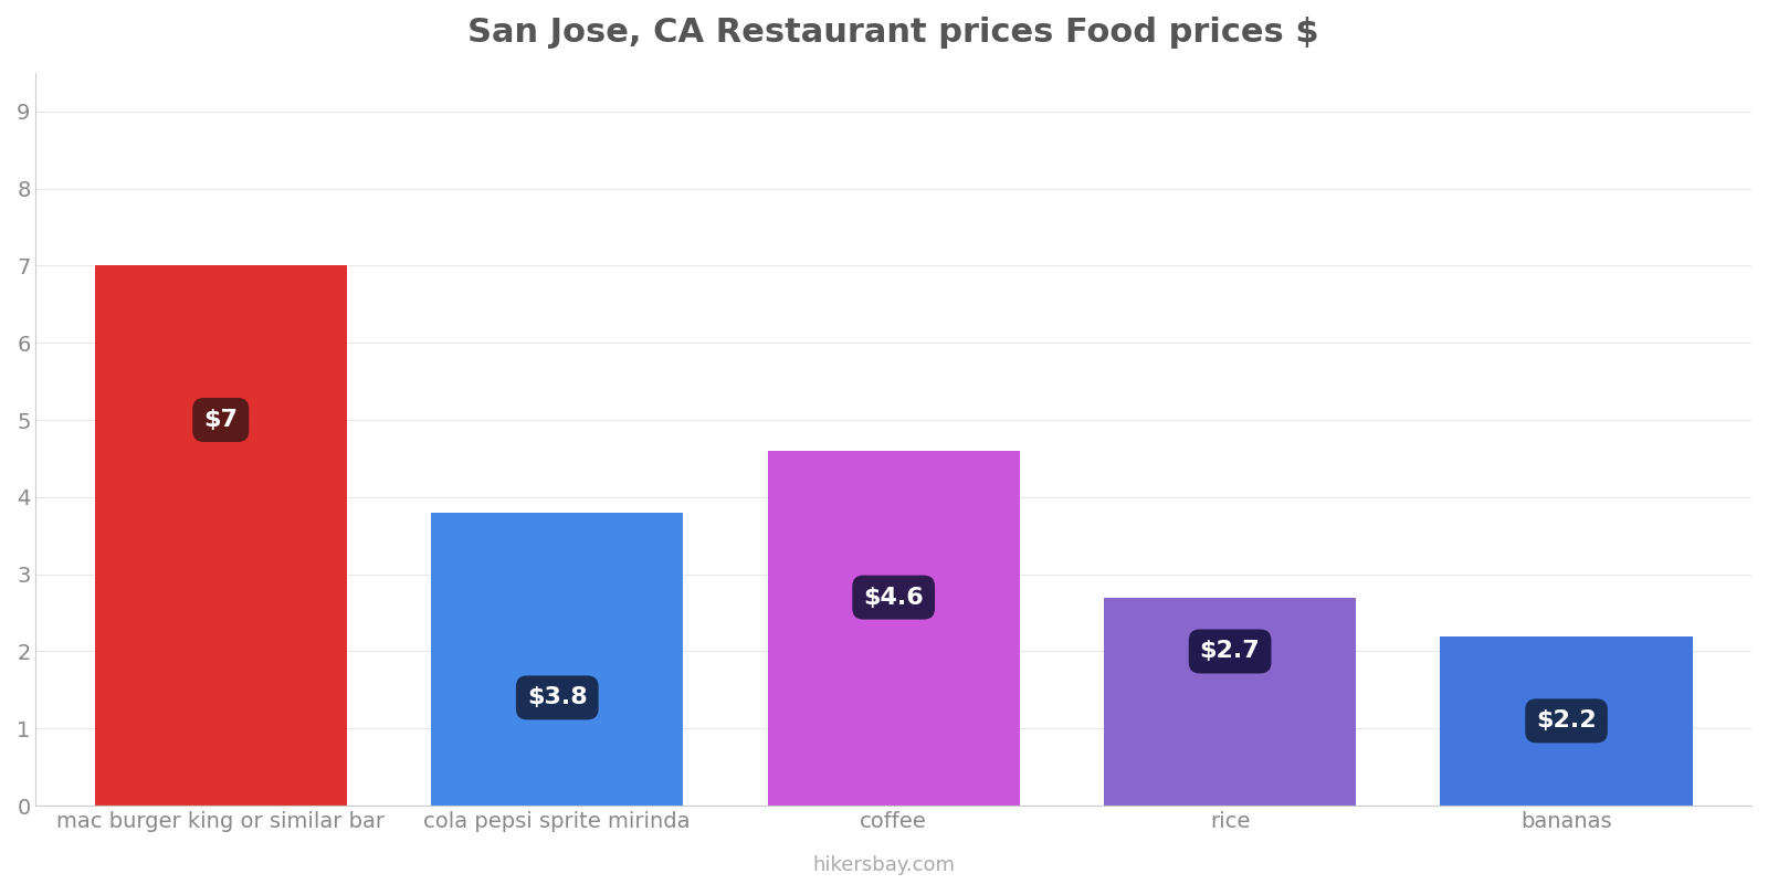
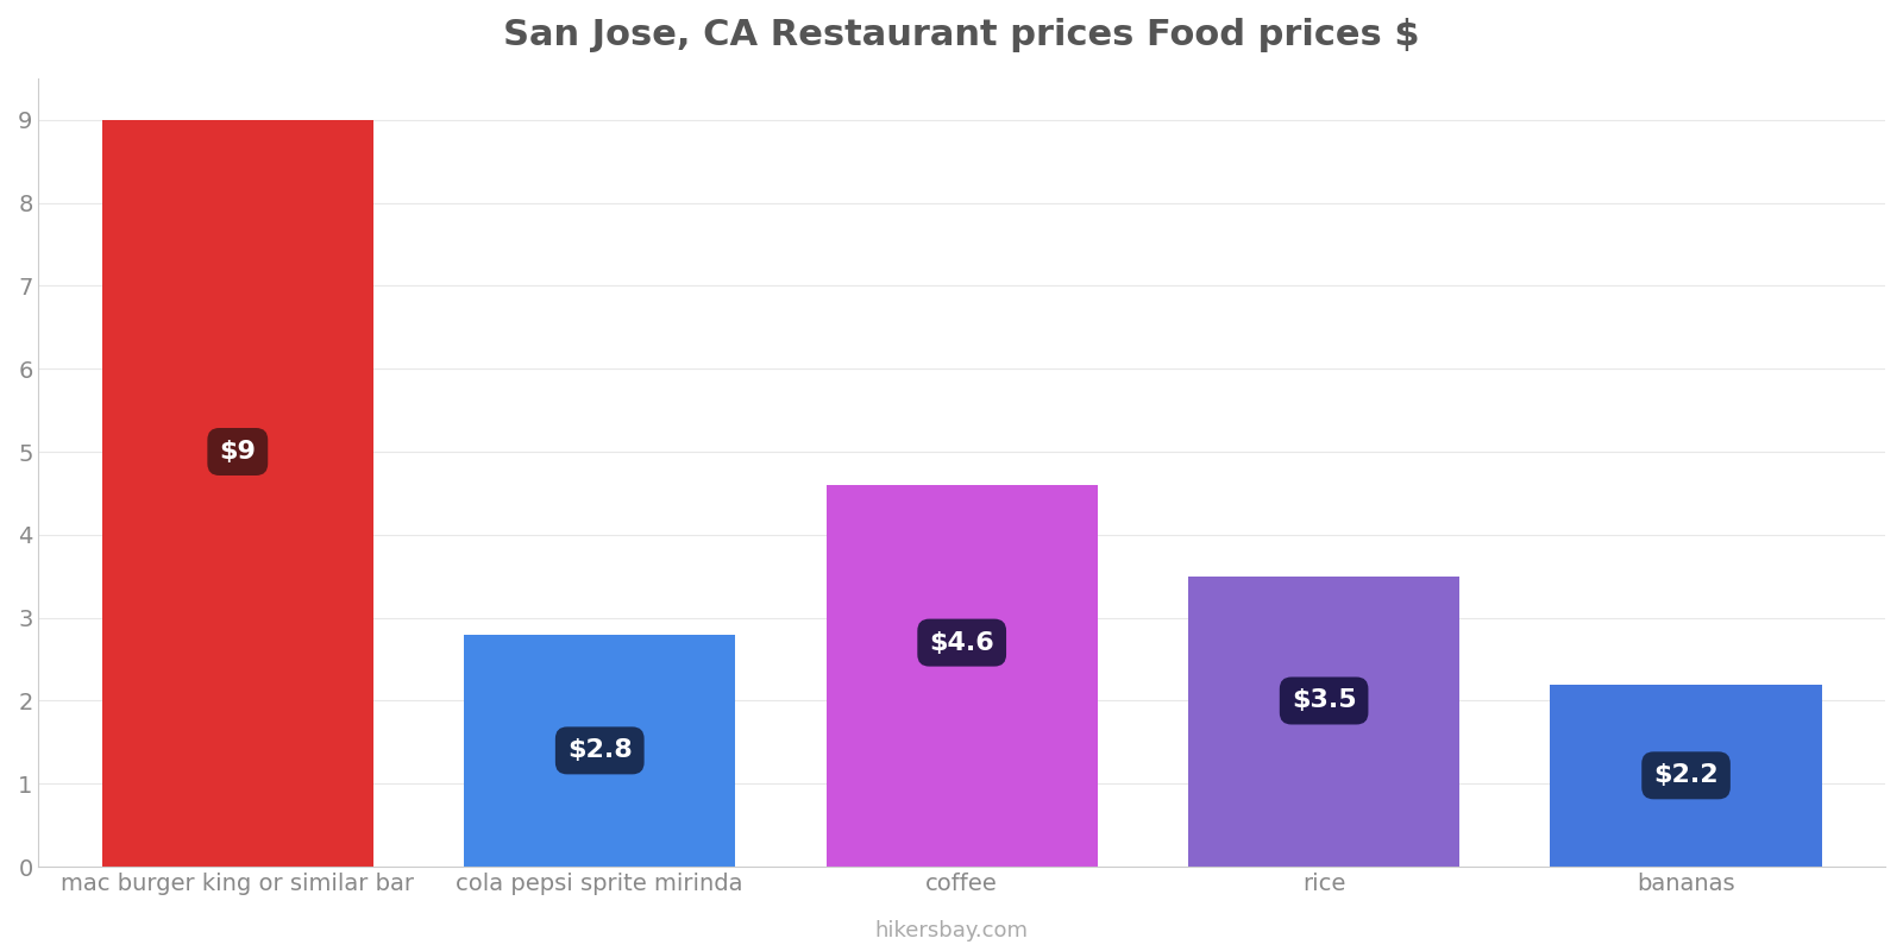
mac burger king or similar bar: $7 -> $9
cola pepsi sprite mirinda: $3.8 -> $2.8
rice: $2.7 -> $3.5
